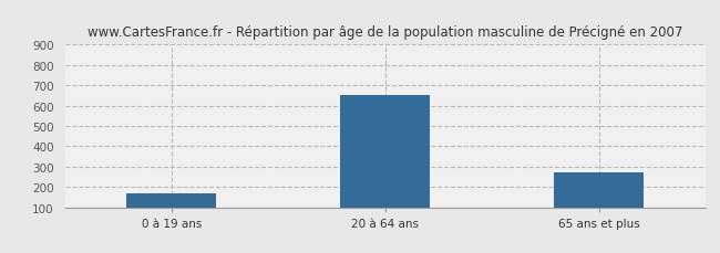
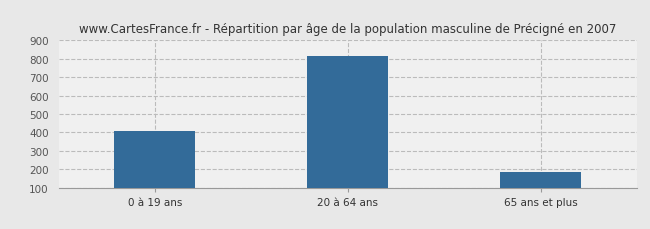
0 à 19 ans: 170 -> 400
20 à 64 ans: 650 -> 820
65 ans et plus: 270 -> 180
